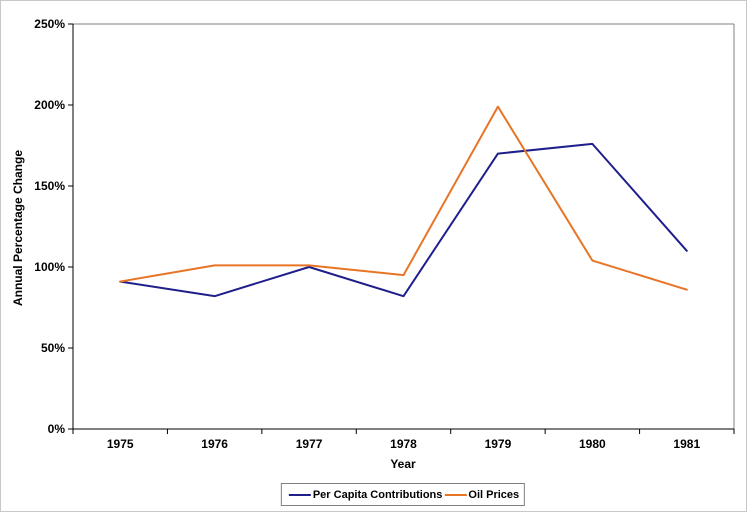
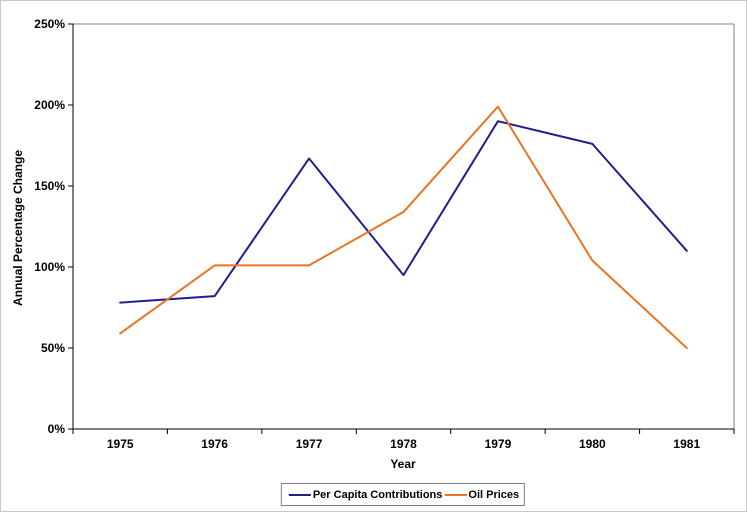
Per Capita Contributions/1975: 91% -> 78%
Oil Prices/1975: 91% -> 59%
Per Capita Contributions/1977: 100% -> 167%
Per Capita Contributions/1978: 82% -> 95%
Oil Prices/1978: 95% -> 134%
Per Capita Contributions/1979: 170% -> 190%
Oil Prices/1981: 86% -> 50%
